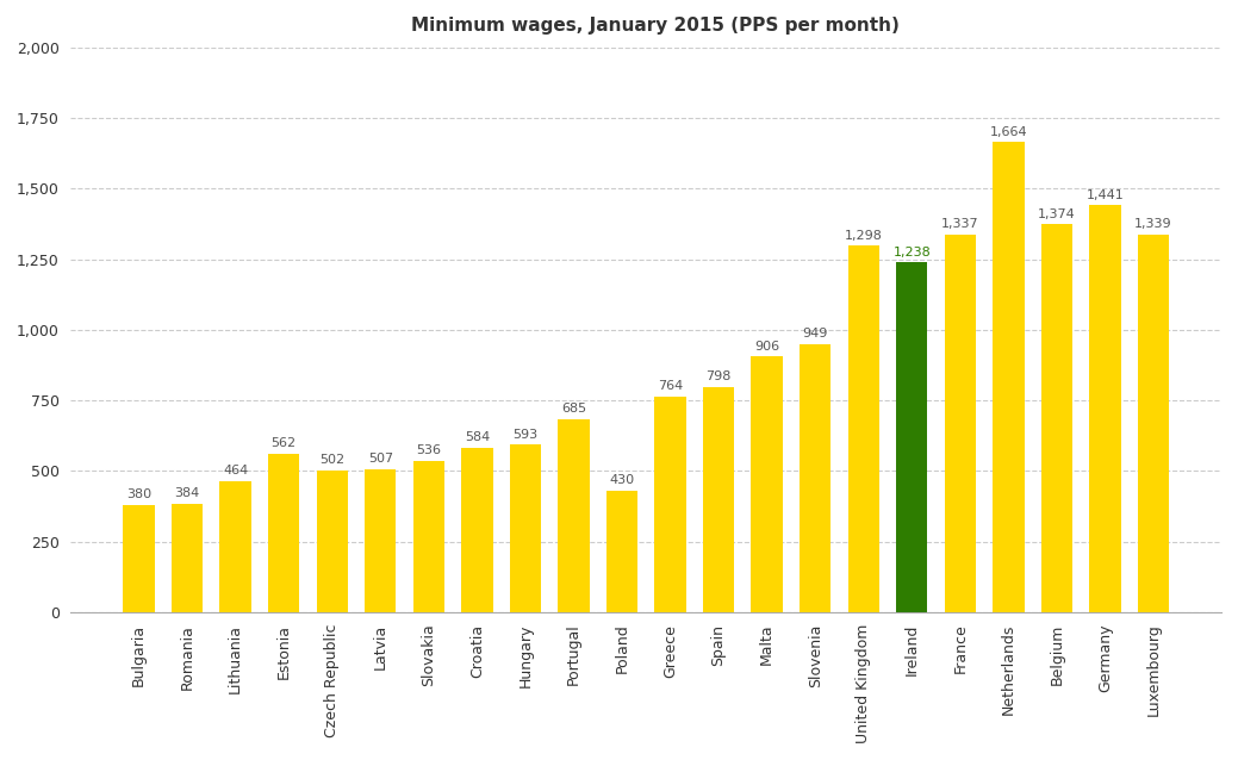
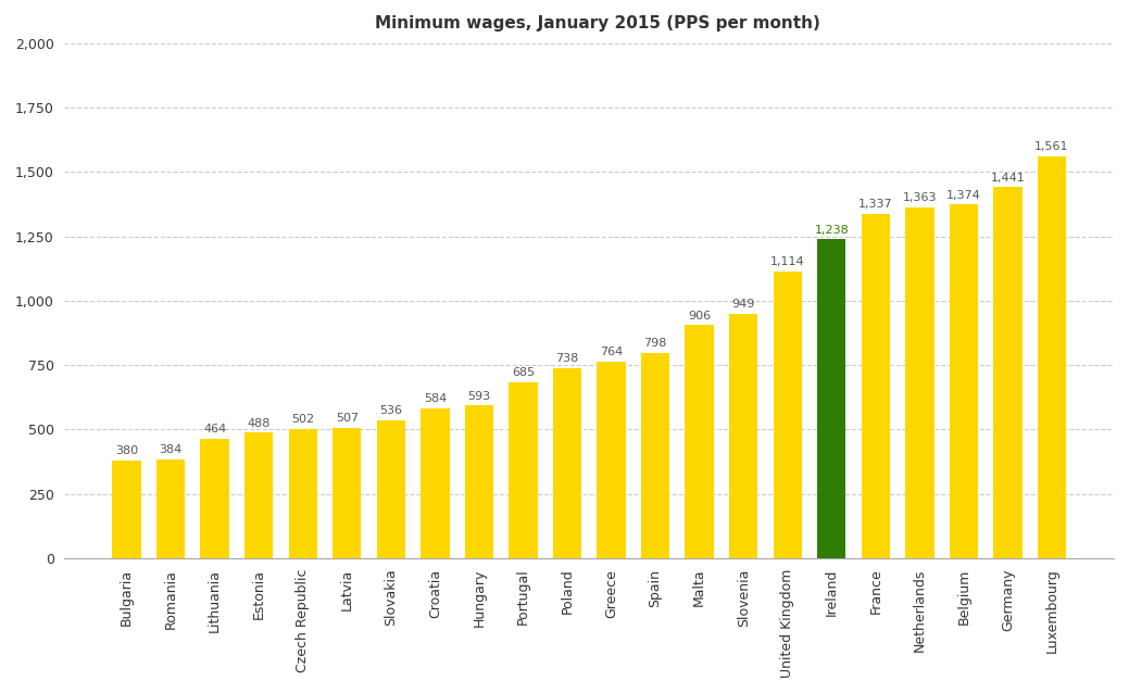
Estonia: 562 -> 488
Poland: 430 -> 738
United Kingdom: 1,298 -> 1,114
Netherlands: 1,664 -> 1,363
Luxembourg: 1,339 -> 1,561
